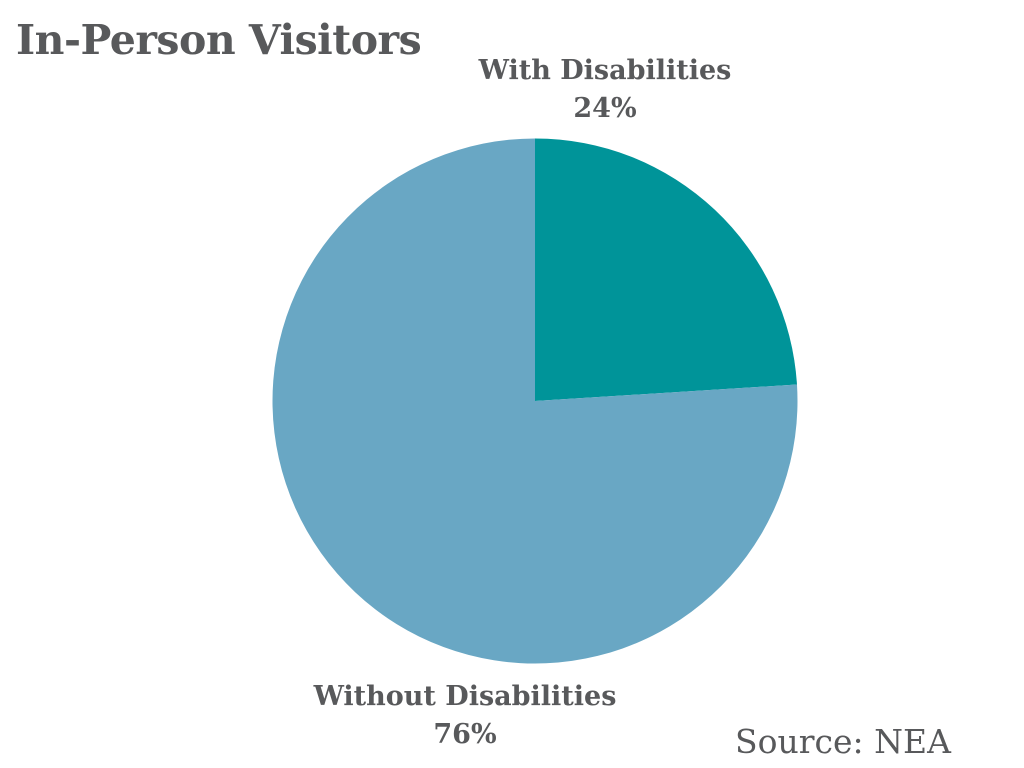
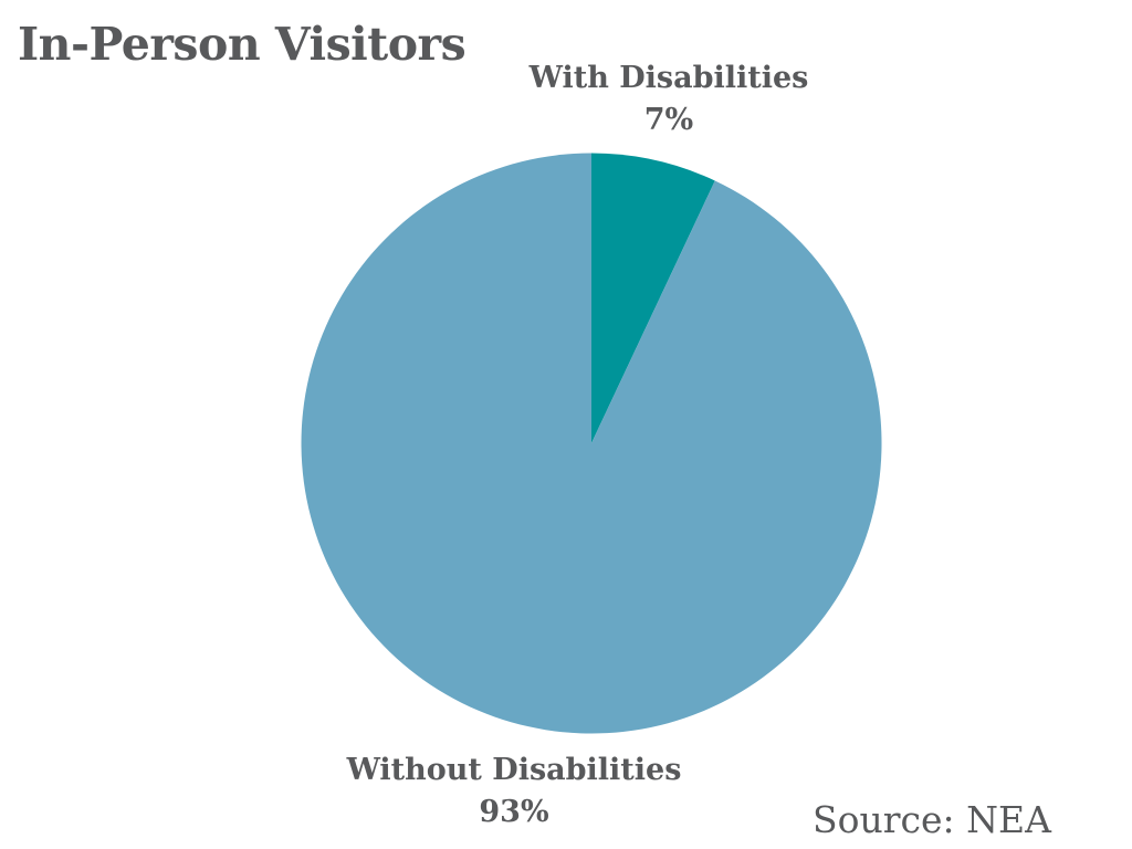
With Disabilities: 24% -> 7%
Without Disabilities: 76% -> 93%
